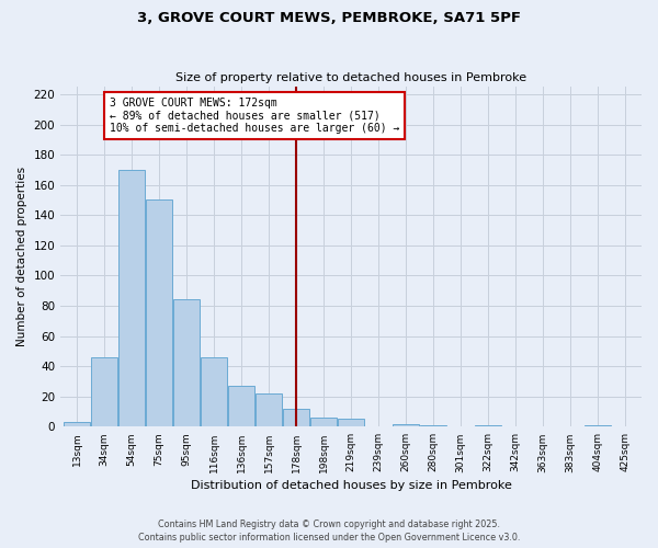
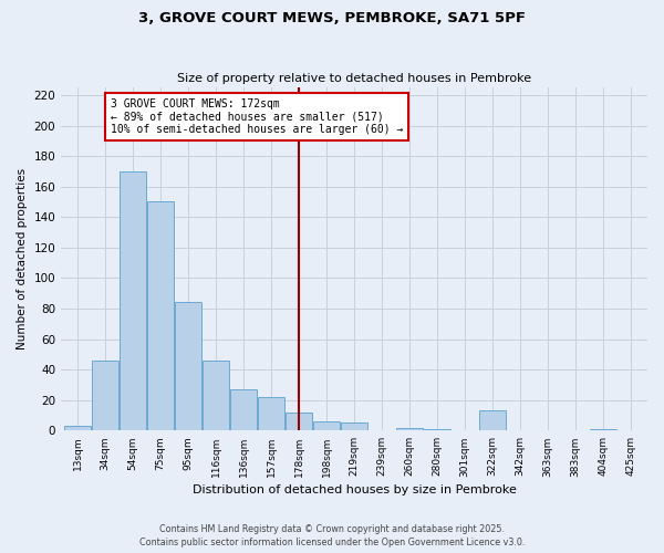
322sqm: 1 -> 13
